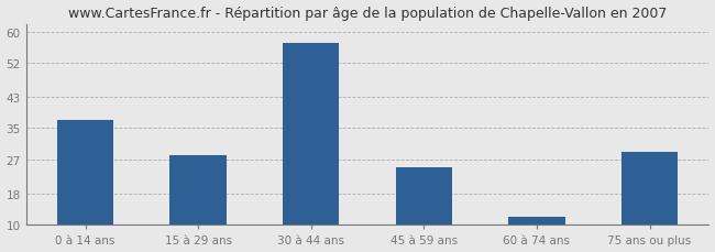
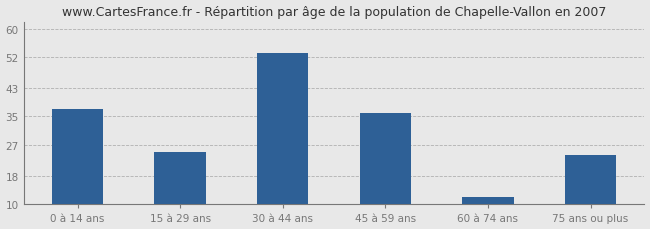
15 à 29 ans: 28 -> 25
30 à 44 ans: 57 -> 53
45 à 59 ans: 25 -> 36
75 ans ou plus: 29 -> 24
